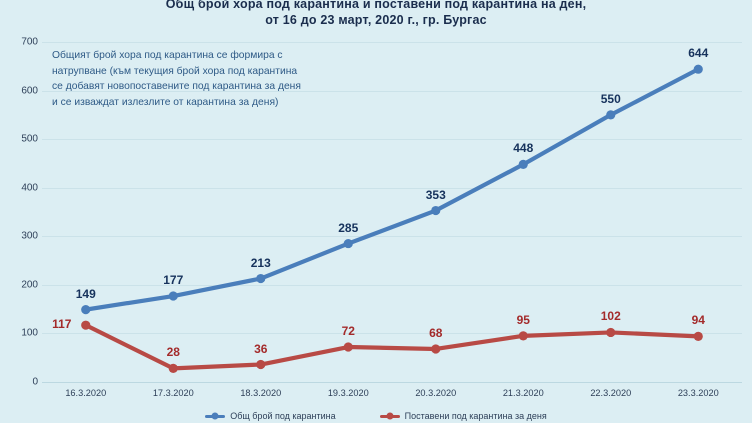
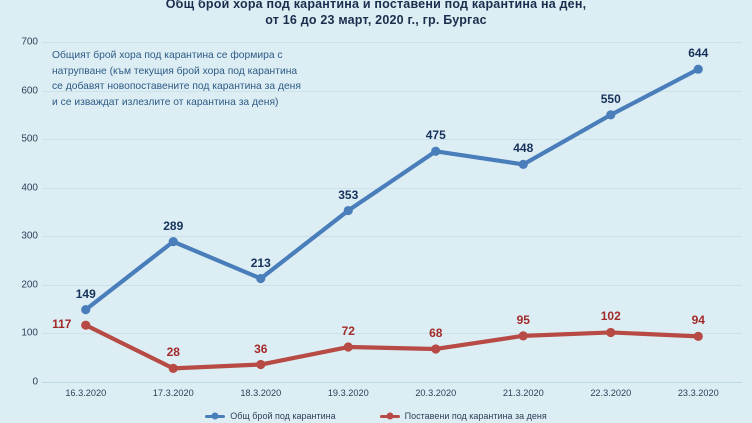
Общ брой под карантина/17.3.2020: 177 -> 289
Общ брой под карантина/19.3.2020: 285 -> 353
Общ брой под карантина/20.3.2020: 353 -> 475
